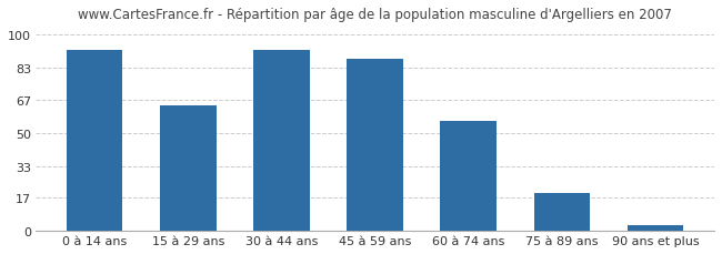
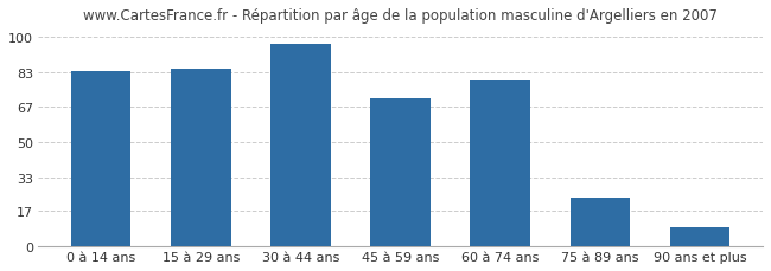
0 à 14 ans: 92 -> 84
15 à 29 ans: 64 -> 85
30 à 44 ans: 92 -> 97
45 à 59 ans: 88 -> 71
60 à 74 ans: 56 -> 79
75 à 89 ans: 19 -> 23
90 ans et plus: 3 -> 9
